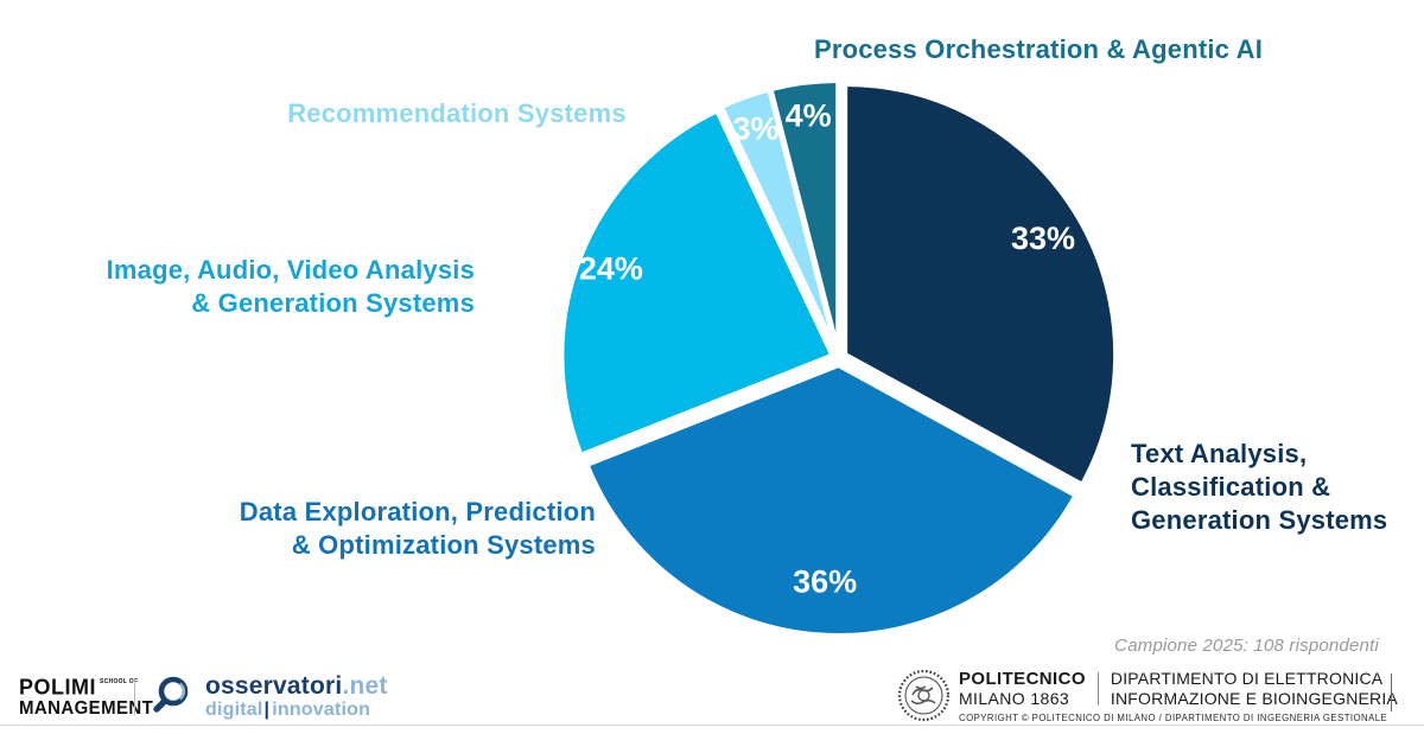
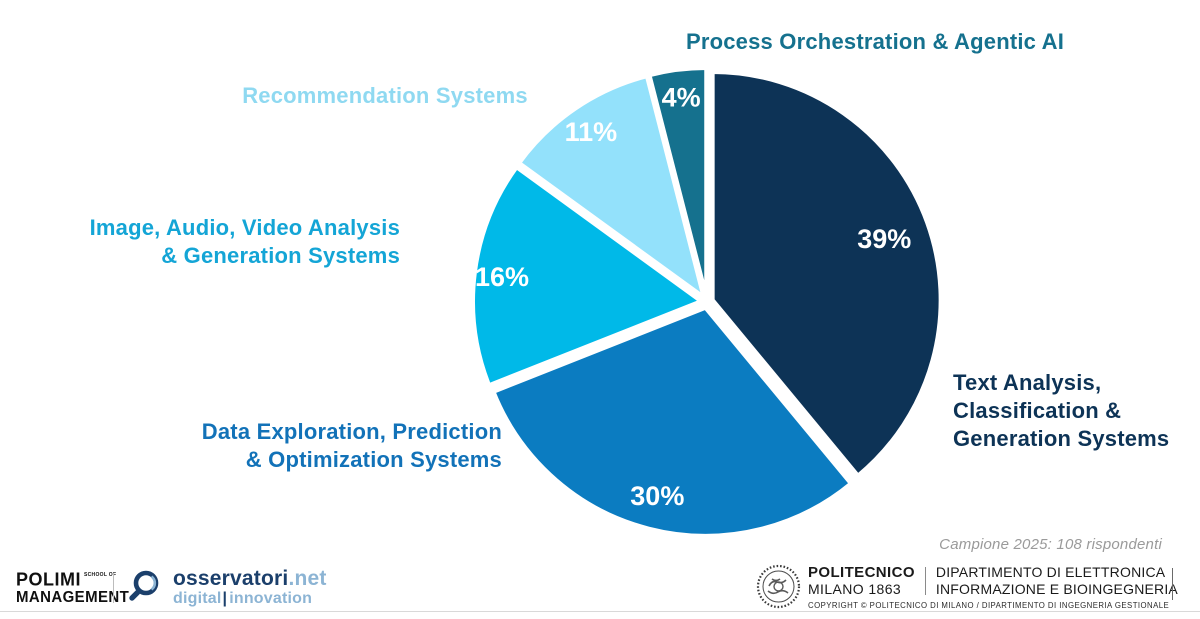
Text Analysis, Classification & Generation Systems: 33% -> 39%
Data Exploration, Prediction & Optimization Systems: 36% -> 30%
Image, Audio, Video Analysis & Generation Systems: 24% -> 16%
Recommendation Systems: 3% -> 11%
